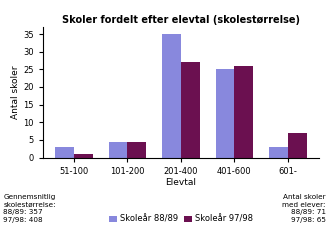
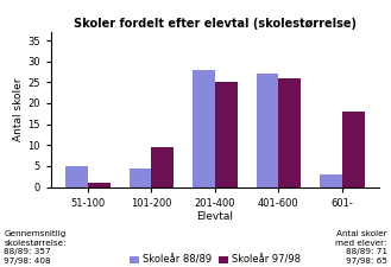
Skoleår 88/89/51-100: 3.0 -> 5.0
Skoleår 97/98/101-200: 4.5 -> 9.5
Skoleår 88/89/201-400: 35.0 -> 28.0
Skoleår 97/98/201-400: 27.0 -> 25.0
Skoleår 88/89/401-600: 25.0 -> 27.0
Skoleår 97/98/601-: 7.0 -> 18.0
